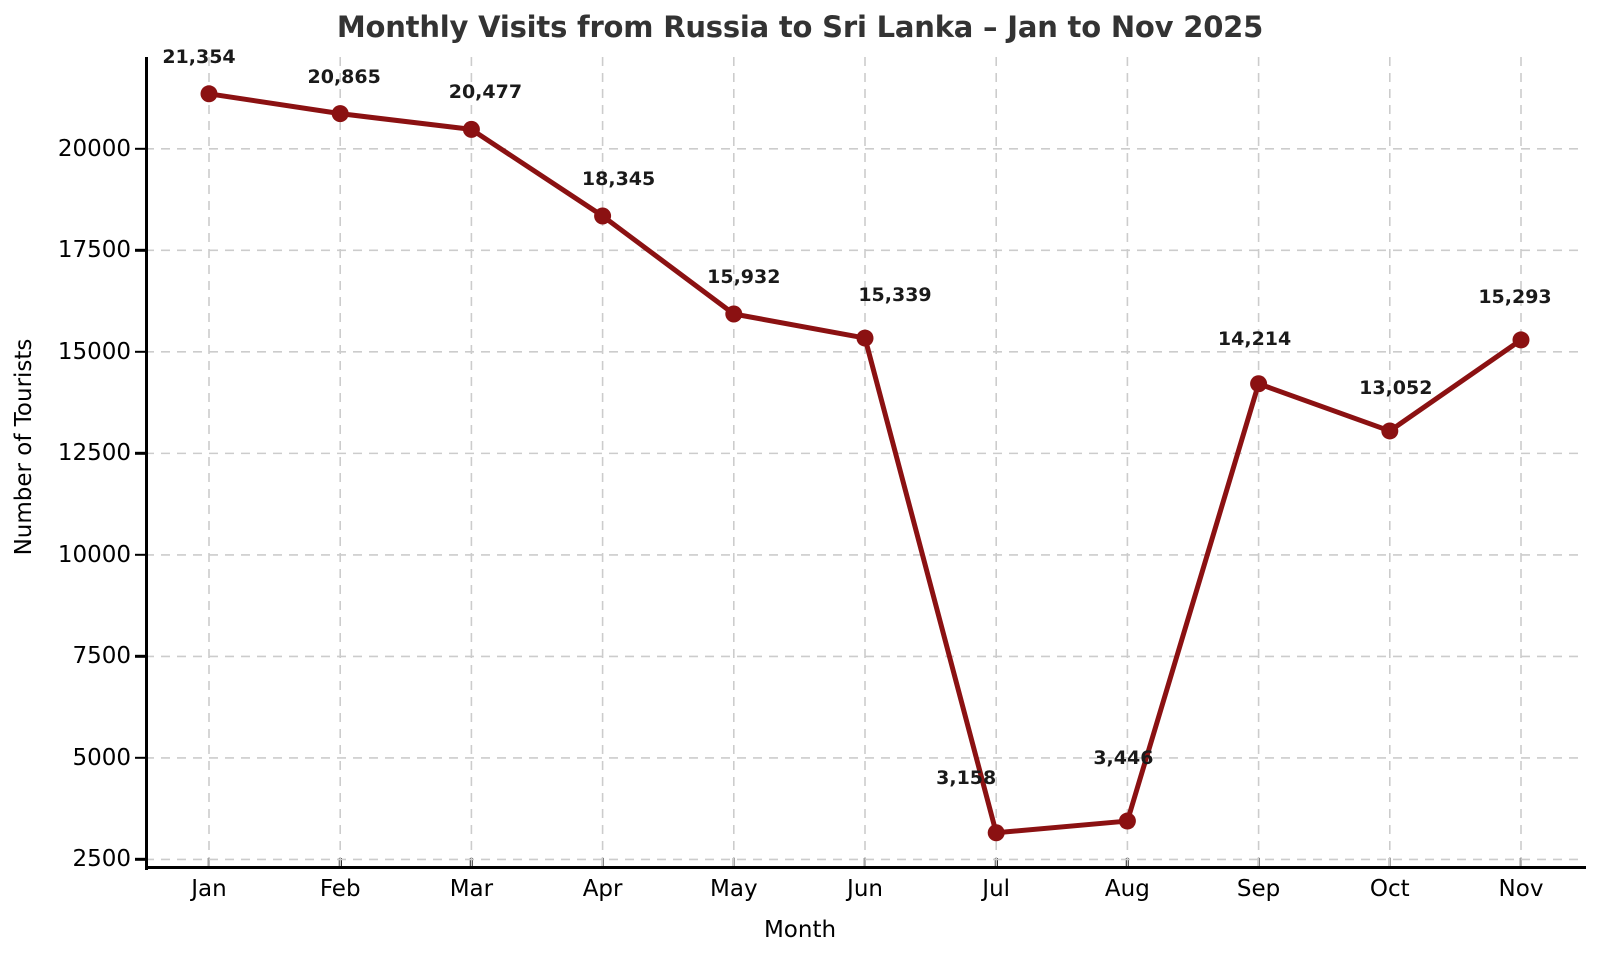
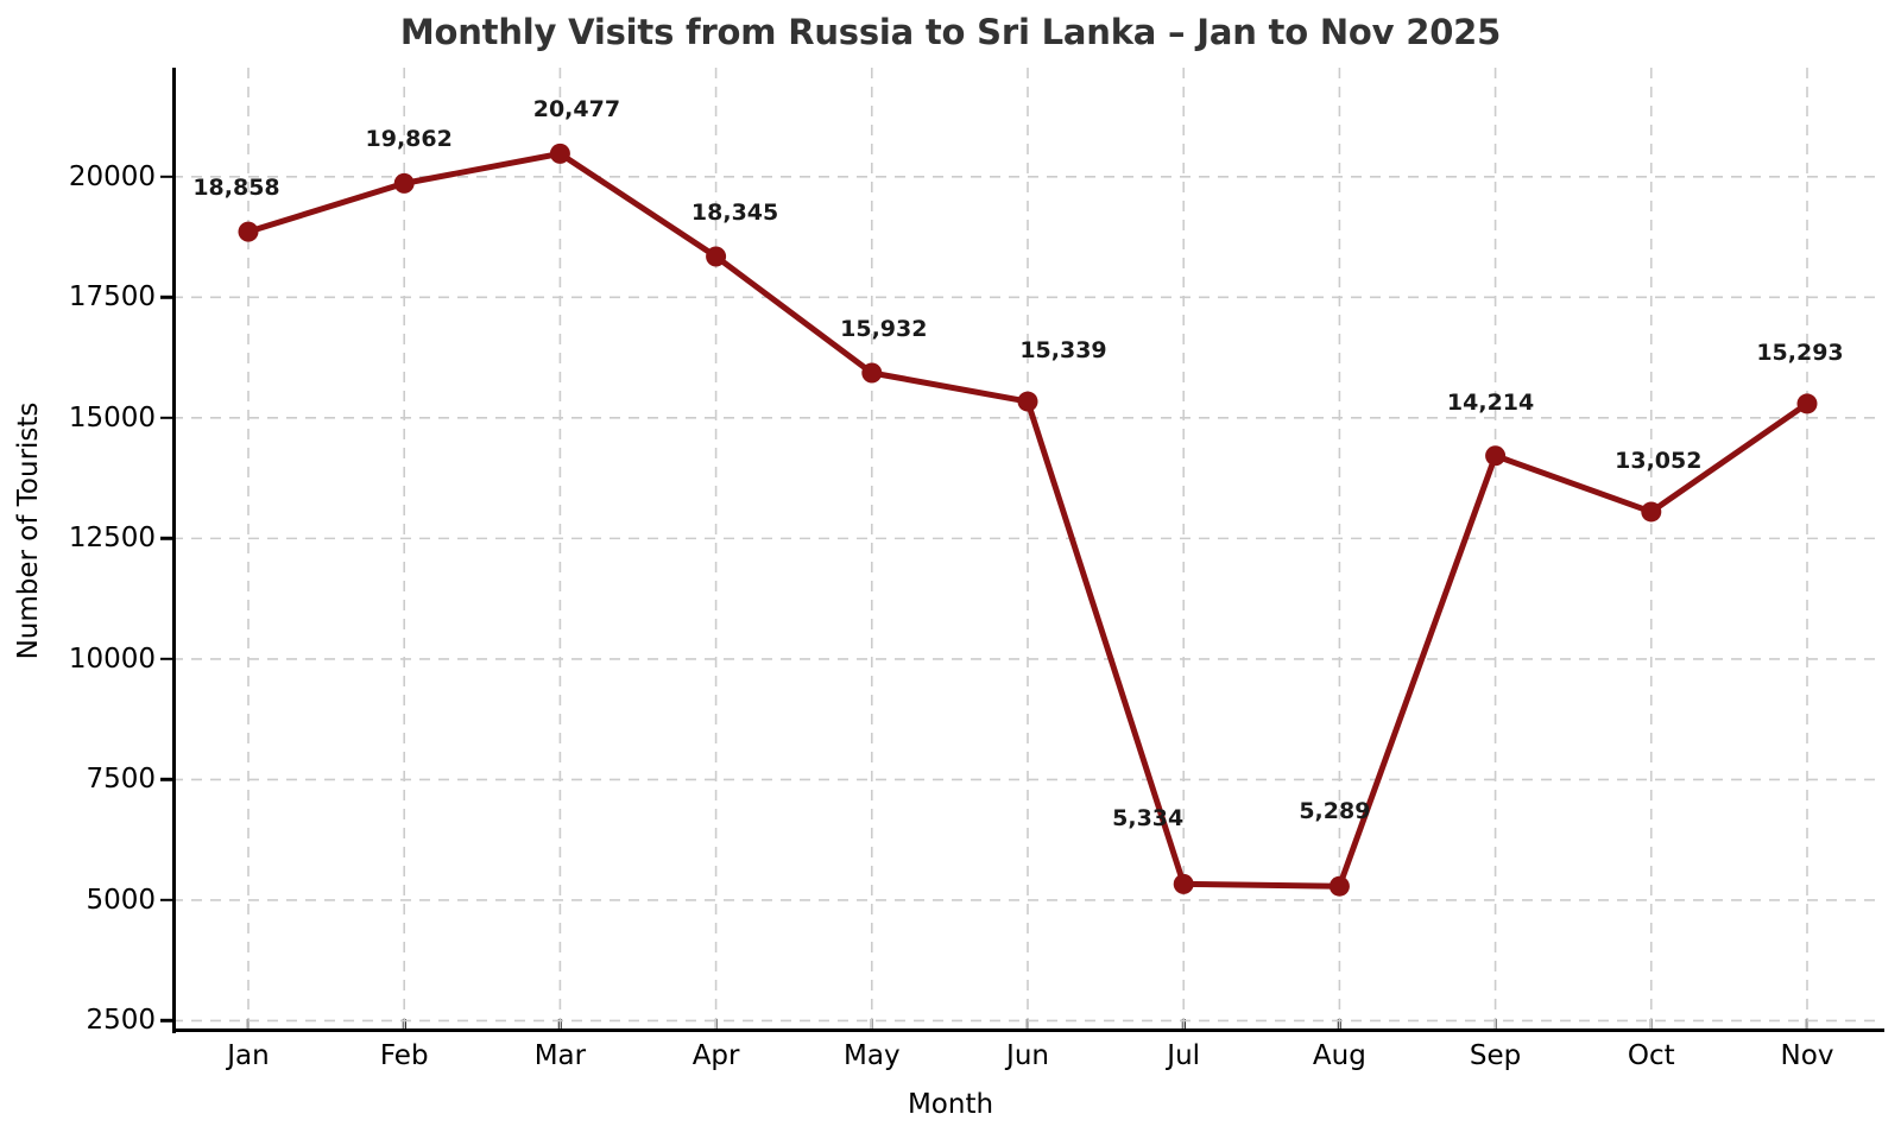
Jan: 21,354 -> 18,858
Feb: 20,865 -> 19,862
Jul: 3,158 -> 5,334
Aug: 3,446 -> 5,289
